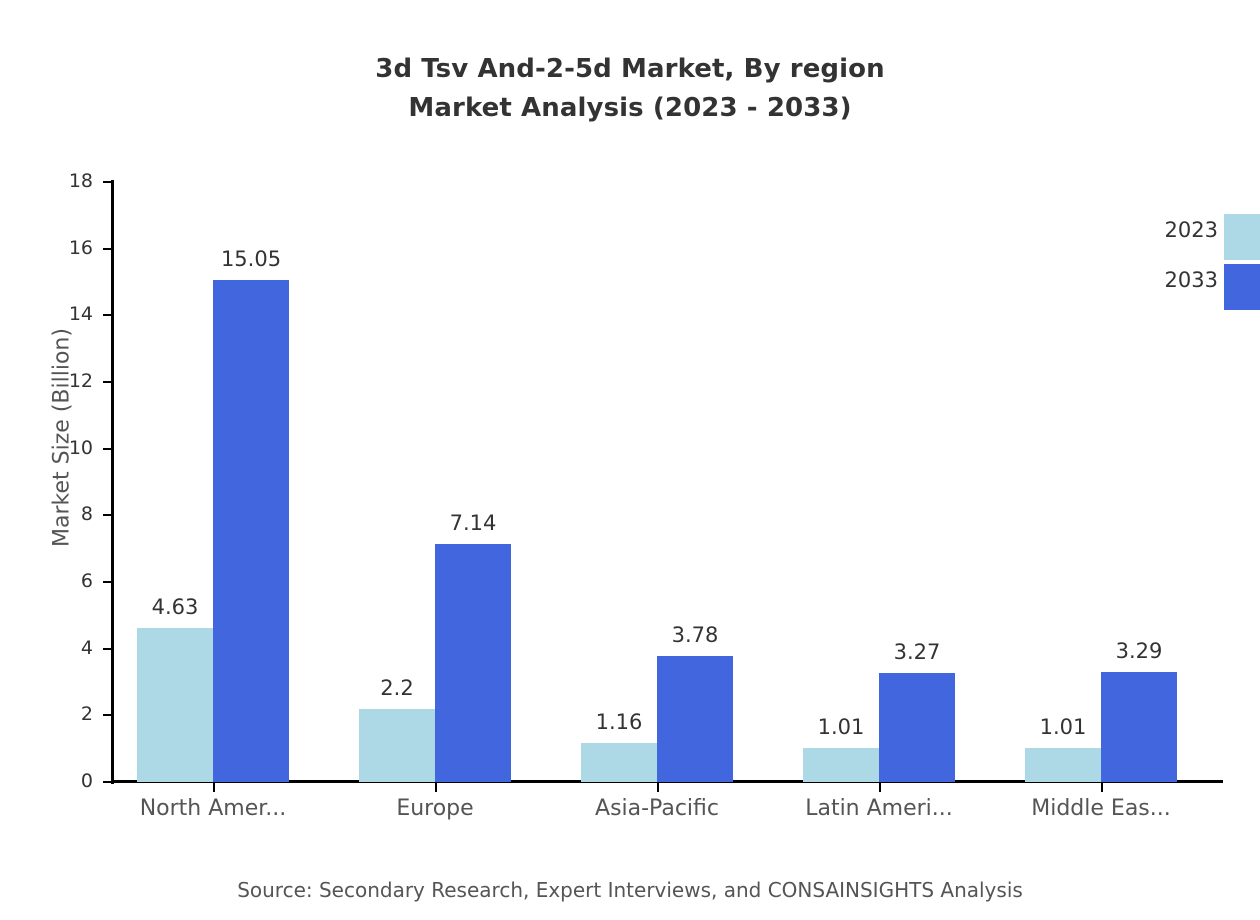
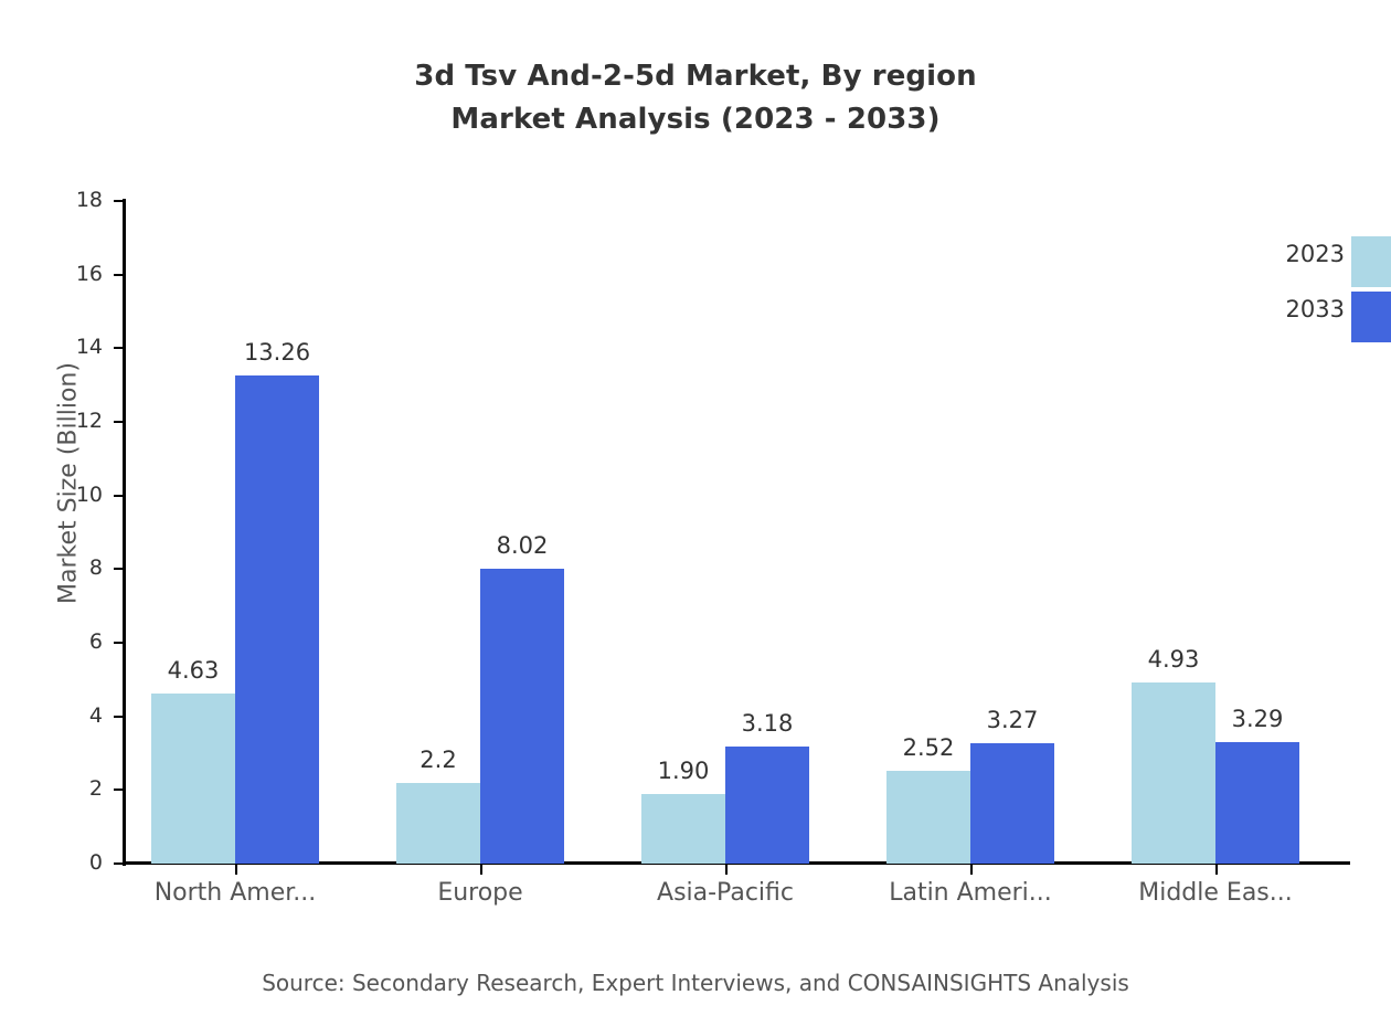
2033/North Amer...: 15.05 -> 13.26
2033/Europe: 7.14 -> 8.02
2023/Asia-Pacific: 1.16 -> 1.90
2033/Asia-Pacific: 3.78 -> 3.18
2023/Latin Ameri...: 1.01 -> 2.52
2023/Middle Eas...: 1.01 -> 4.93
